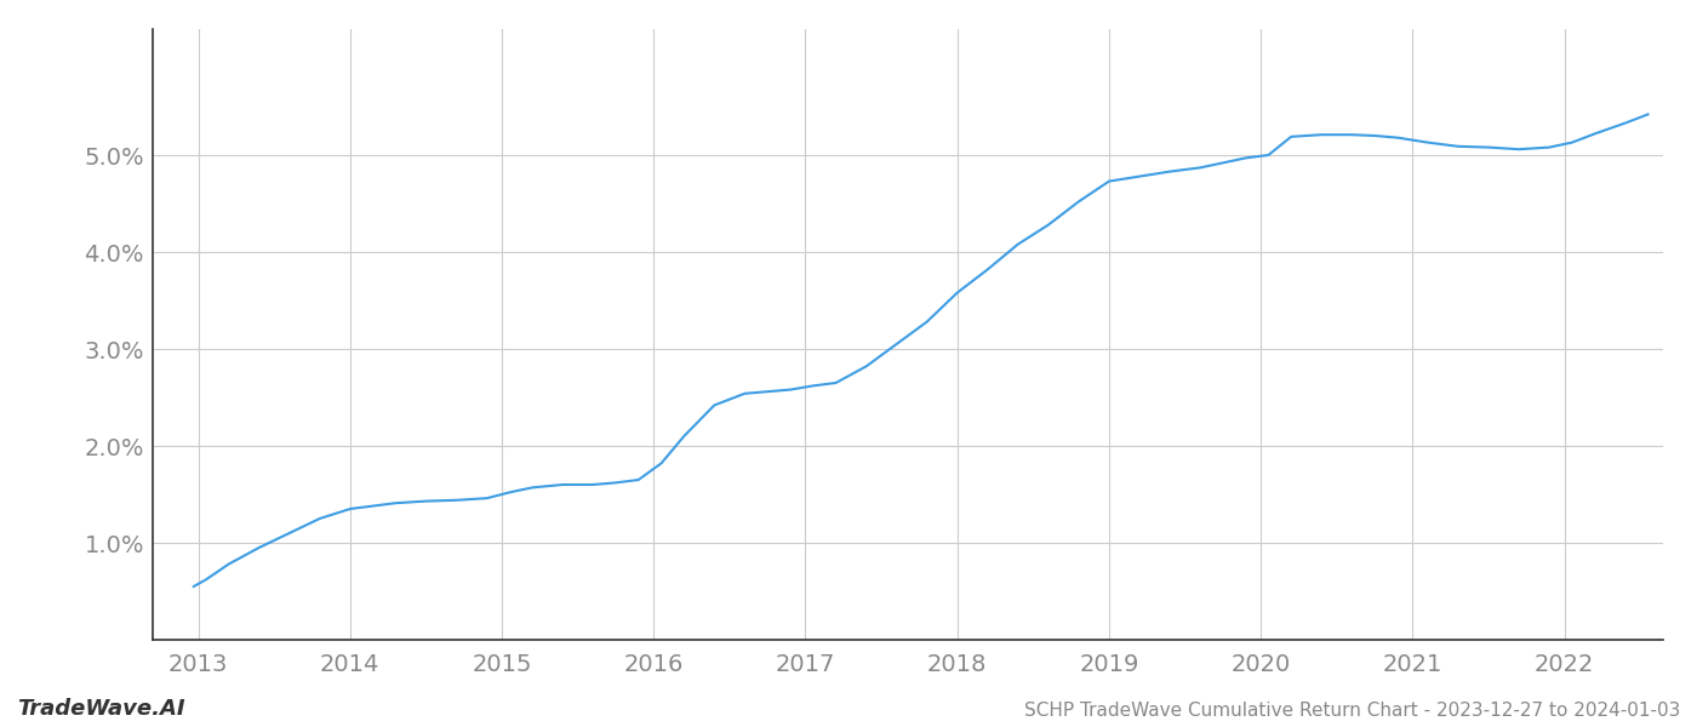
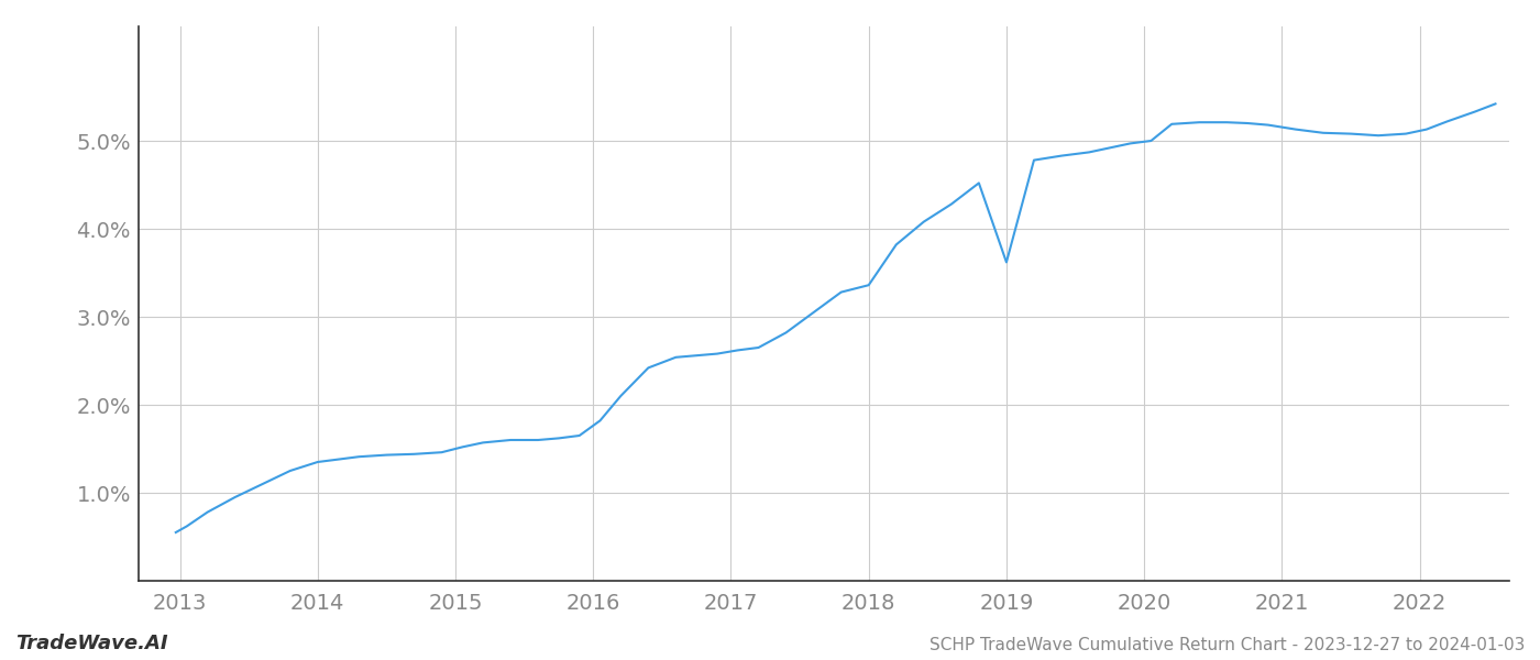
2018: 3.58% -> 3.36%
2019: 4.73% -> 3.62%
